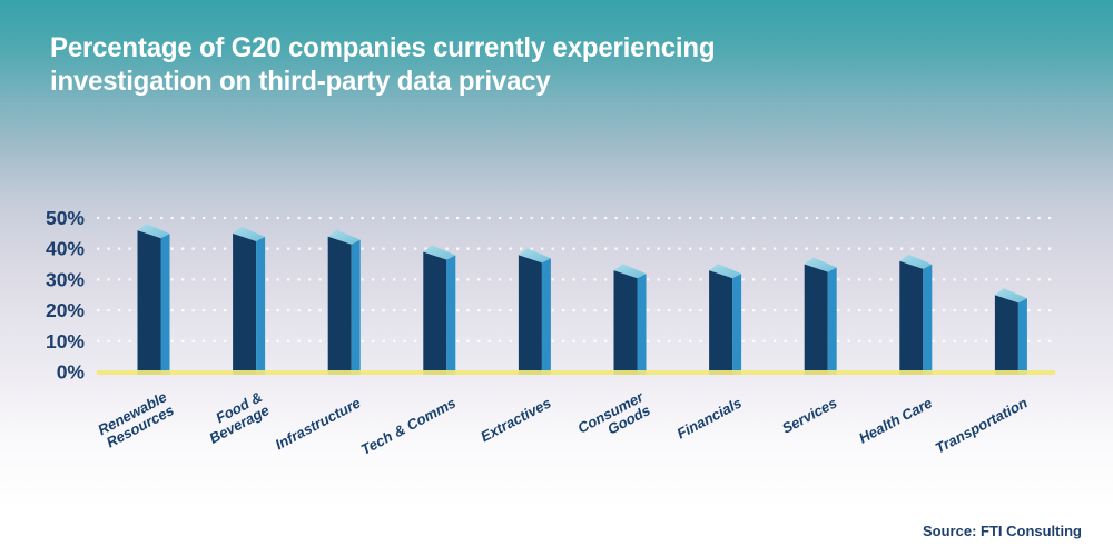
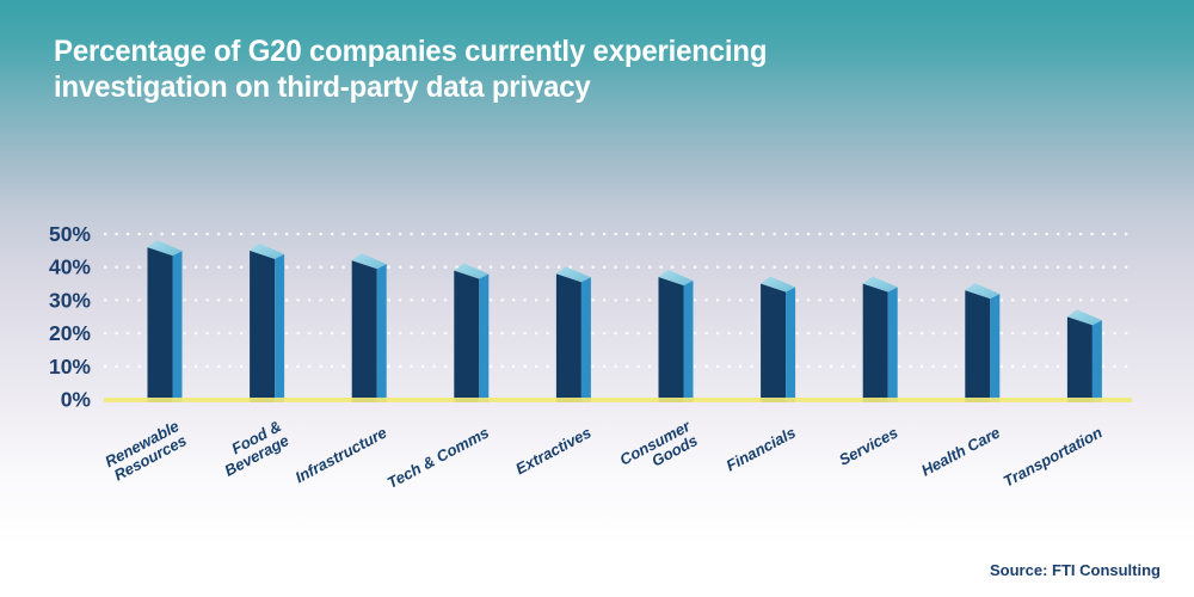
Infrastructure: 44% -> 42%
Consumer Goods: 33% -> 37%
Financials: 33% -> 35%
Health Care: 36% -> 33%
